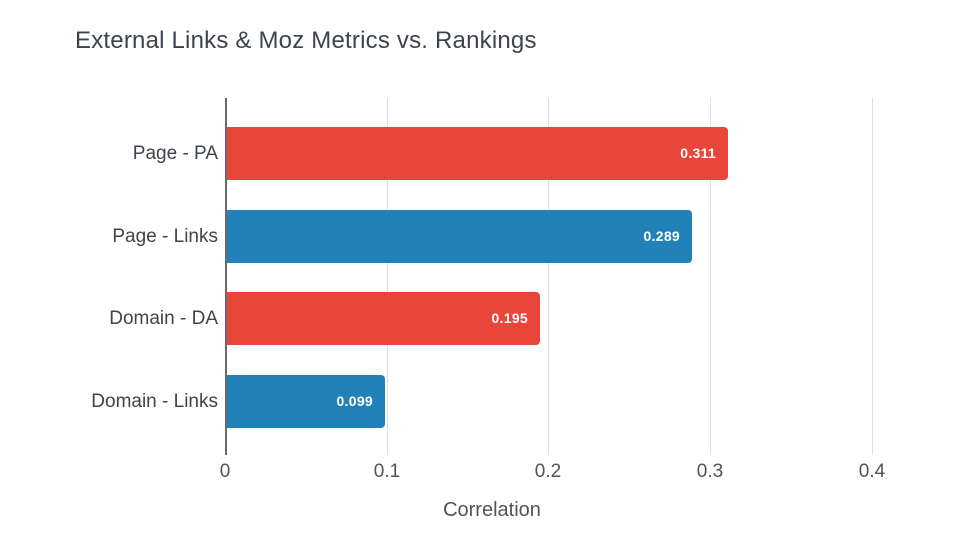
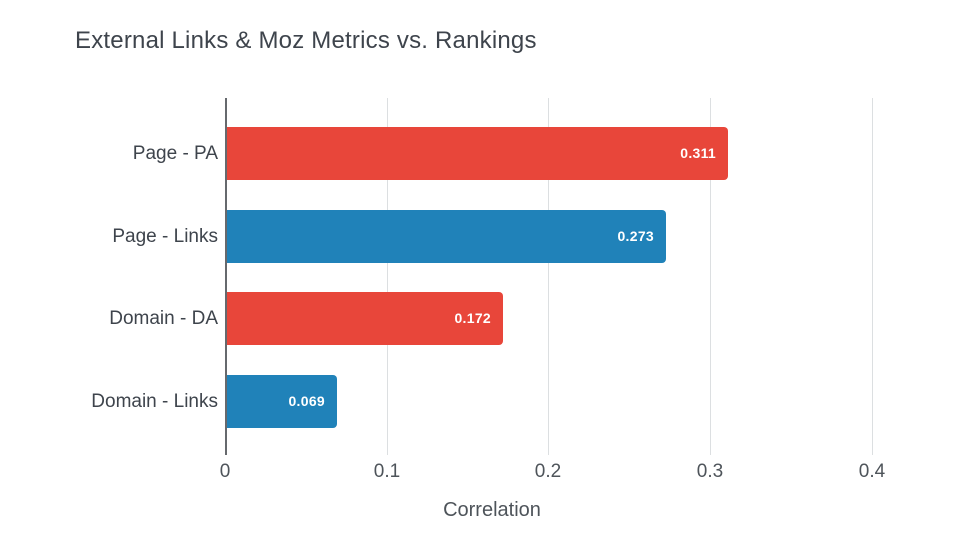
Page - Links: 0.289 -> 0.273
Domain - DA: 0.195 -> 0.172
Domain - Links: 0.099 -> 0.069
